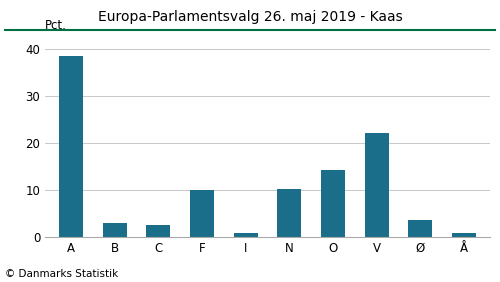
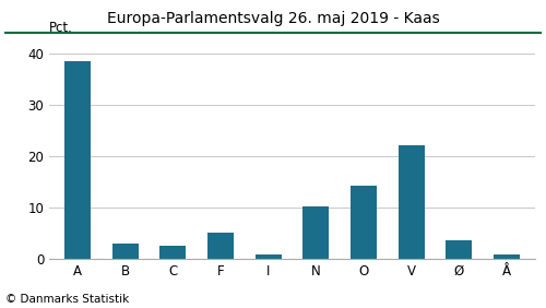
F: 10.0 -> 5.0
